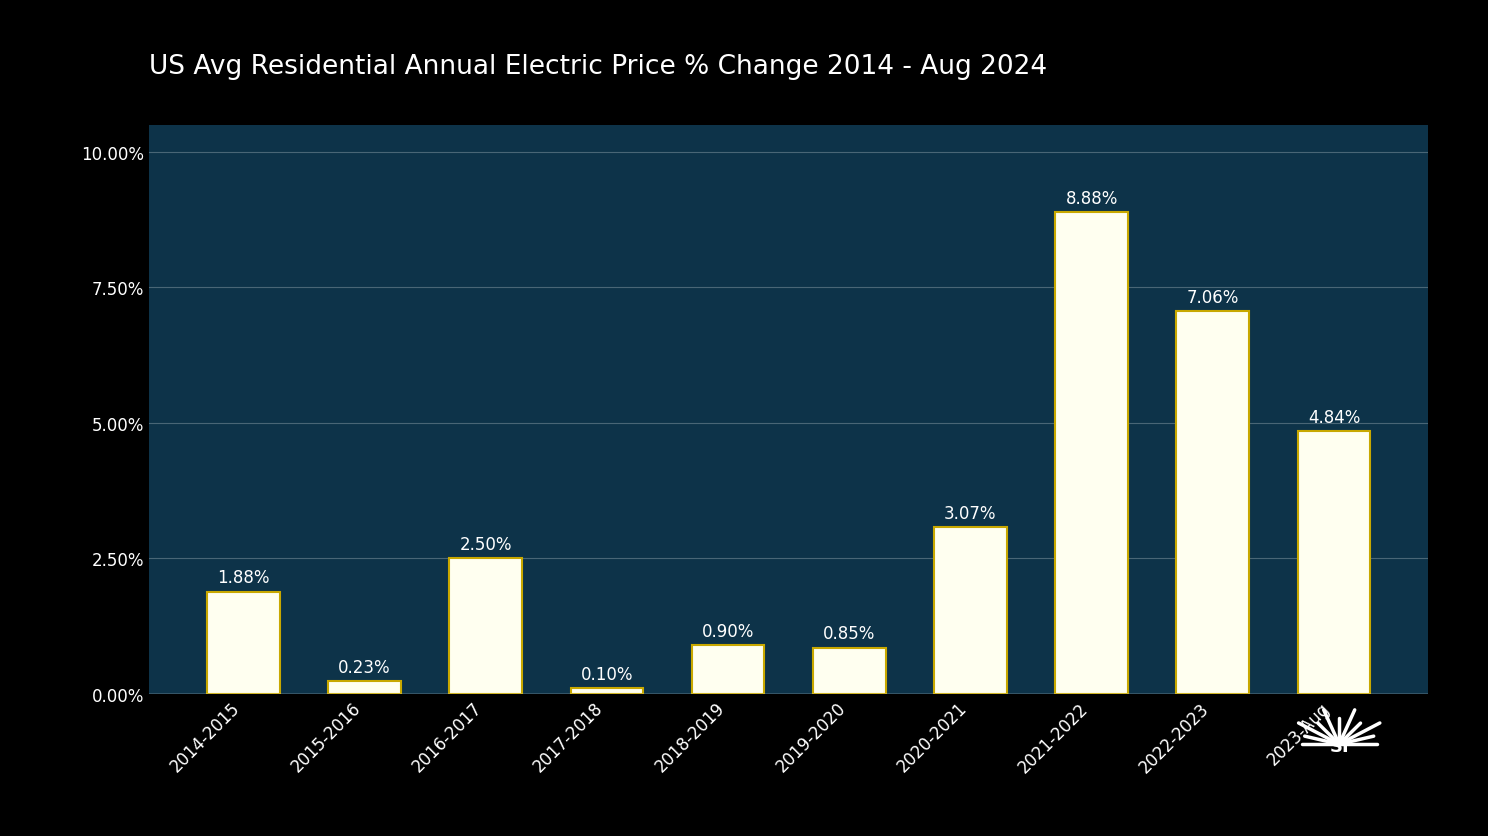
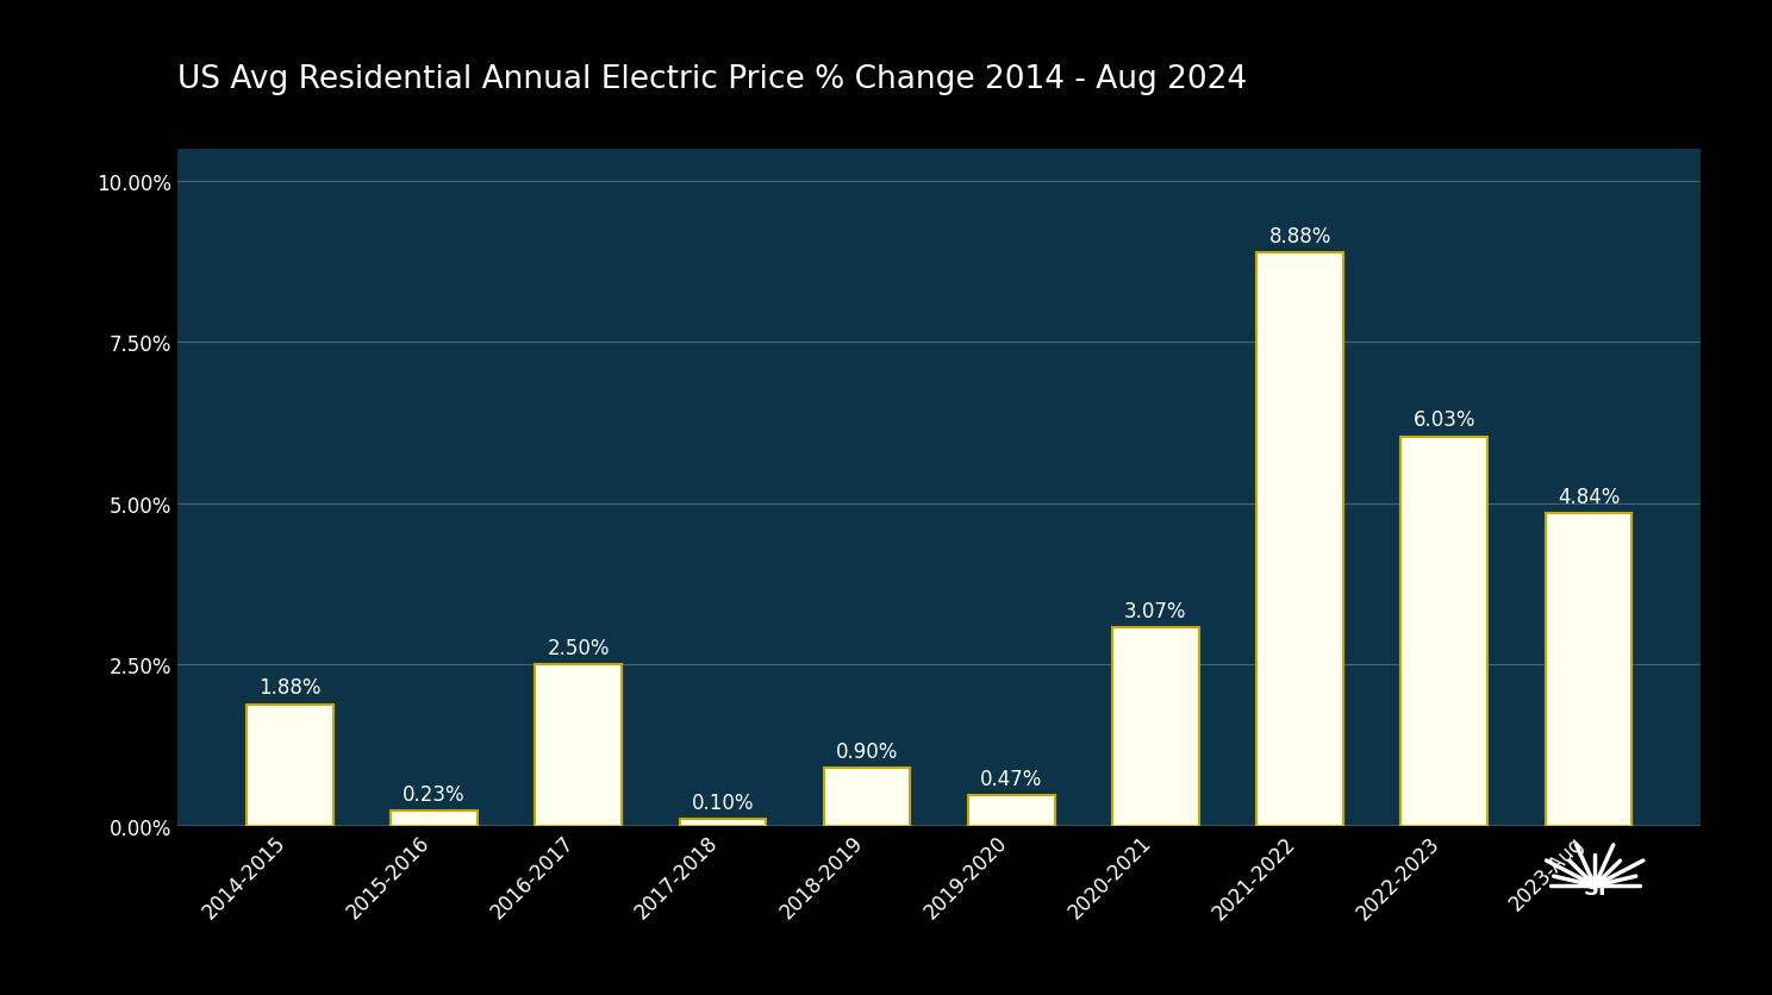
2019-2020: 0.85% -> 0.47%
2022-2023: 7.06% -> 6.03%
